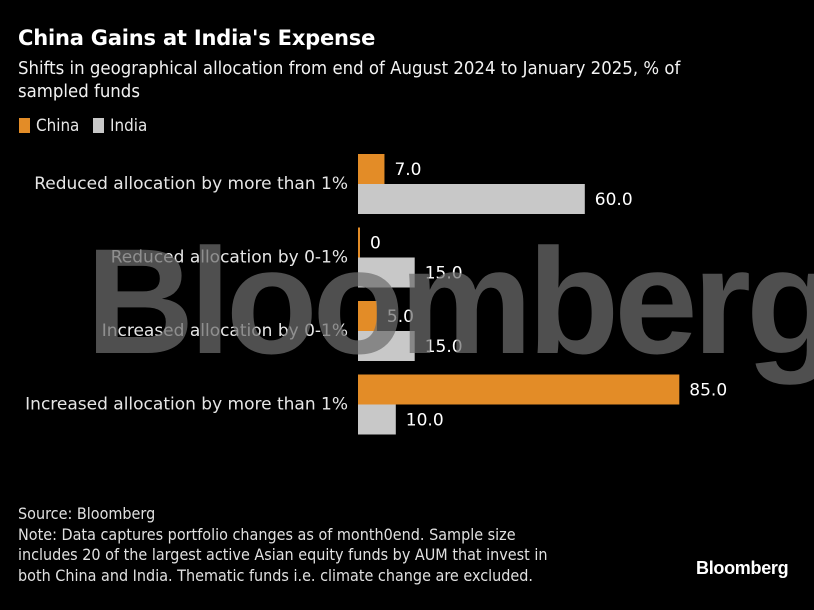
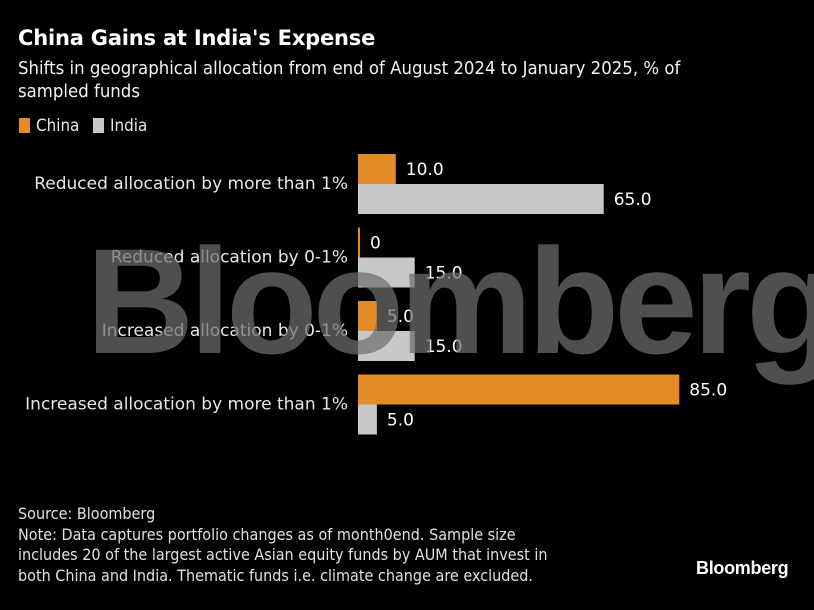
China/Reduced allocation by more than 1%: 7.0 -> 10.0
India/Reduced allocation by more than 1%: 60.0 -> 65.0
India/Increased allocation by more than 1%: 10.0 -> 5.0
